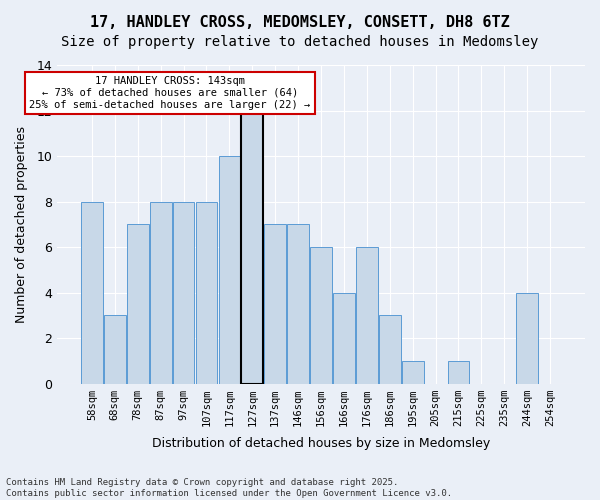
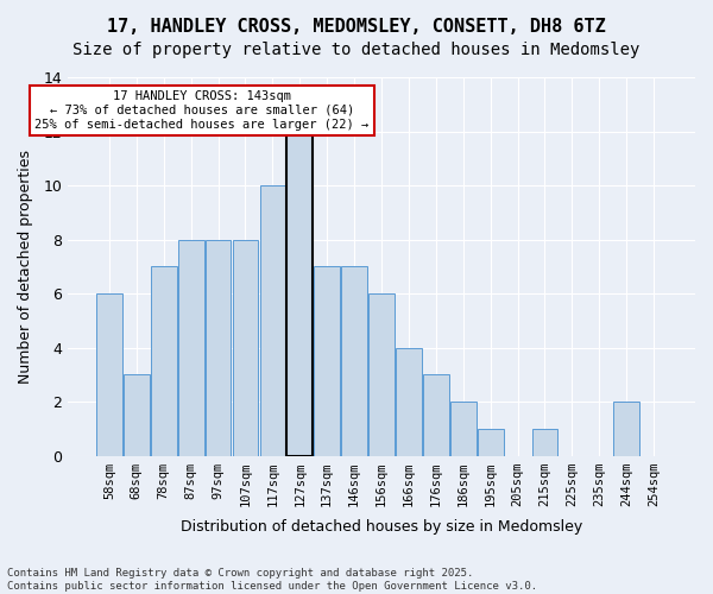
58sqm: 8 -> 6
176sqm: 6 -> 3
186sqm: 3 -> 2
244sqm: 4 -> 2
